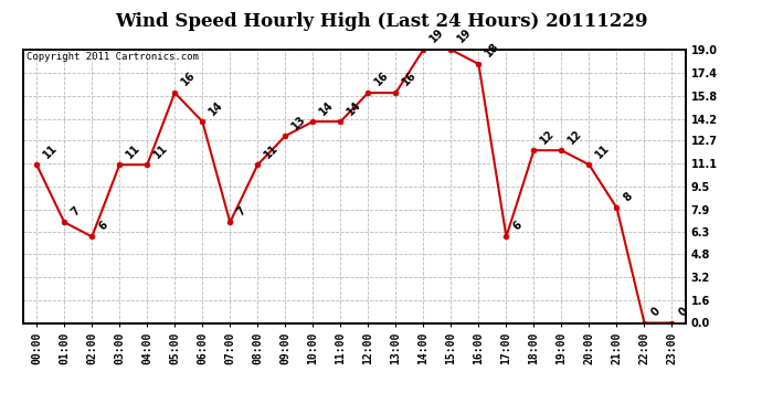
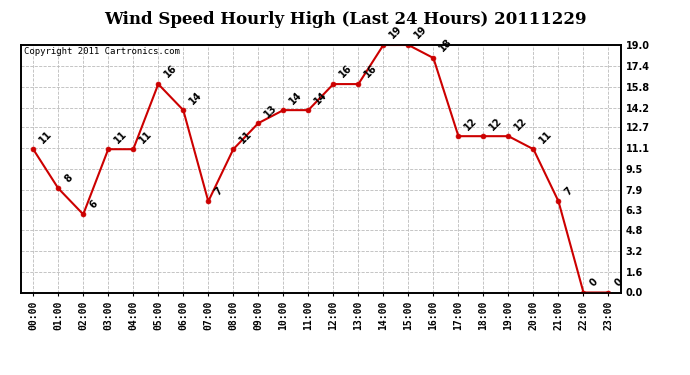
01:00: 7 -> 8
17:00: 6 -> 12
21:00: 8 -> 7
